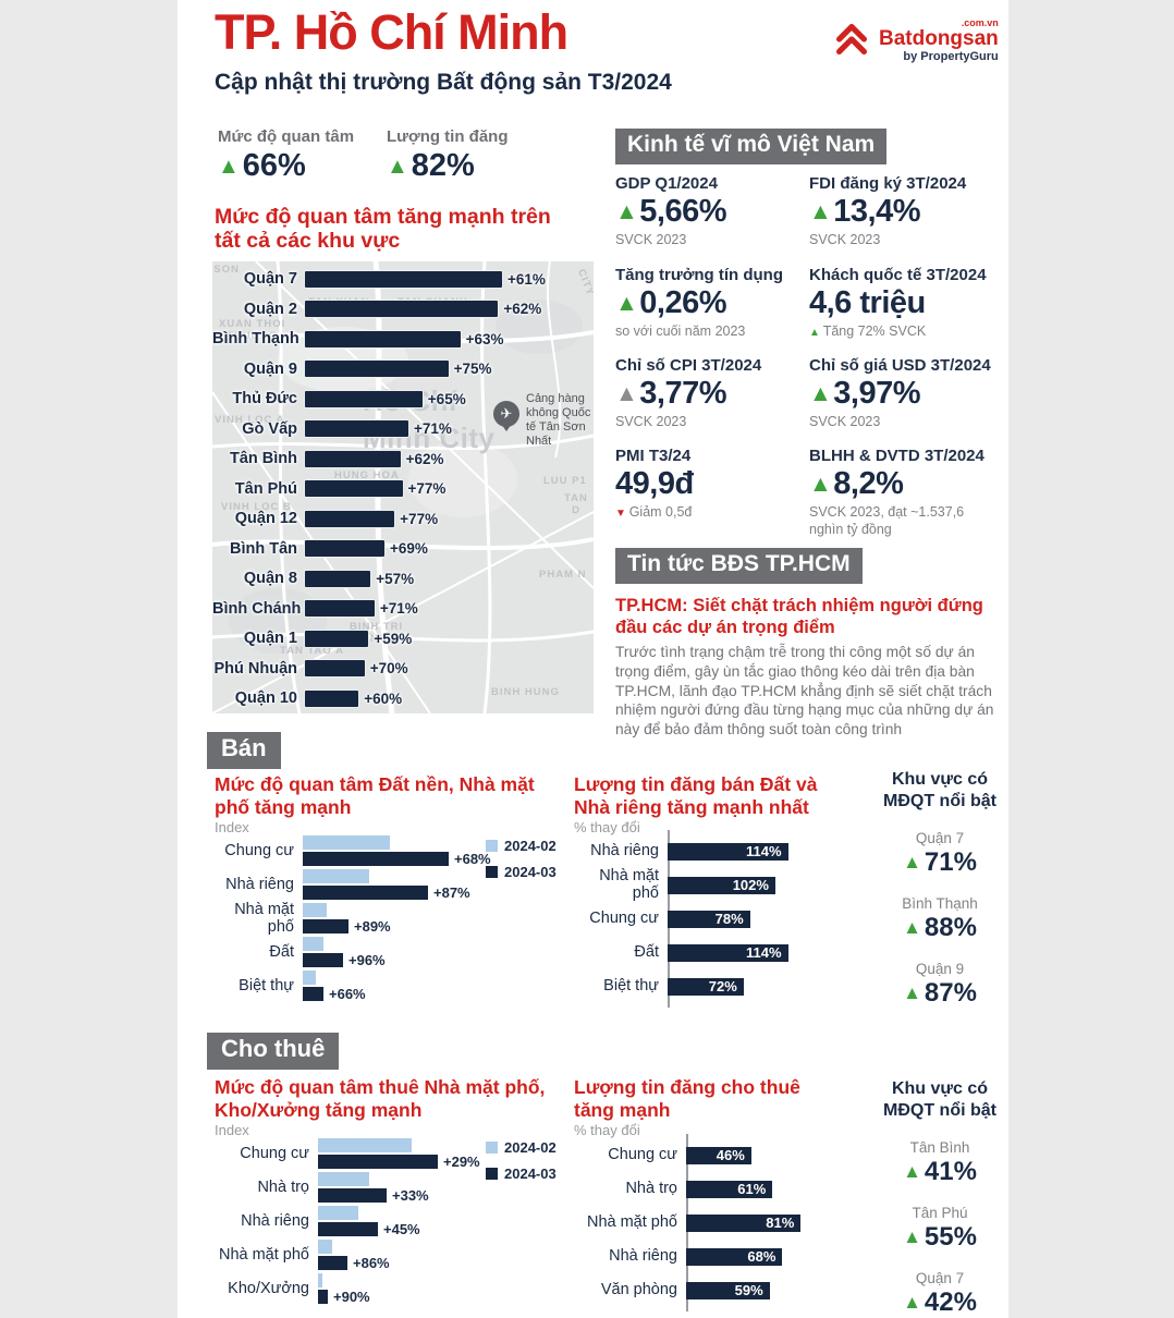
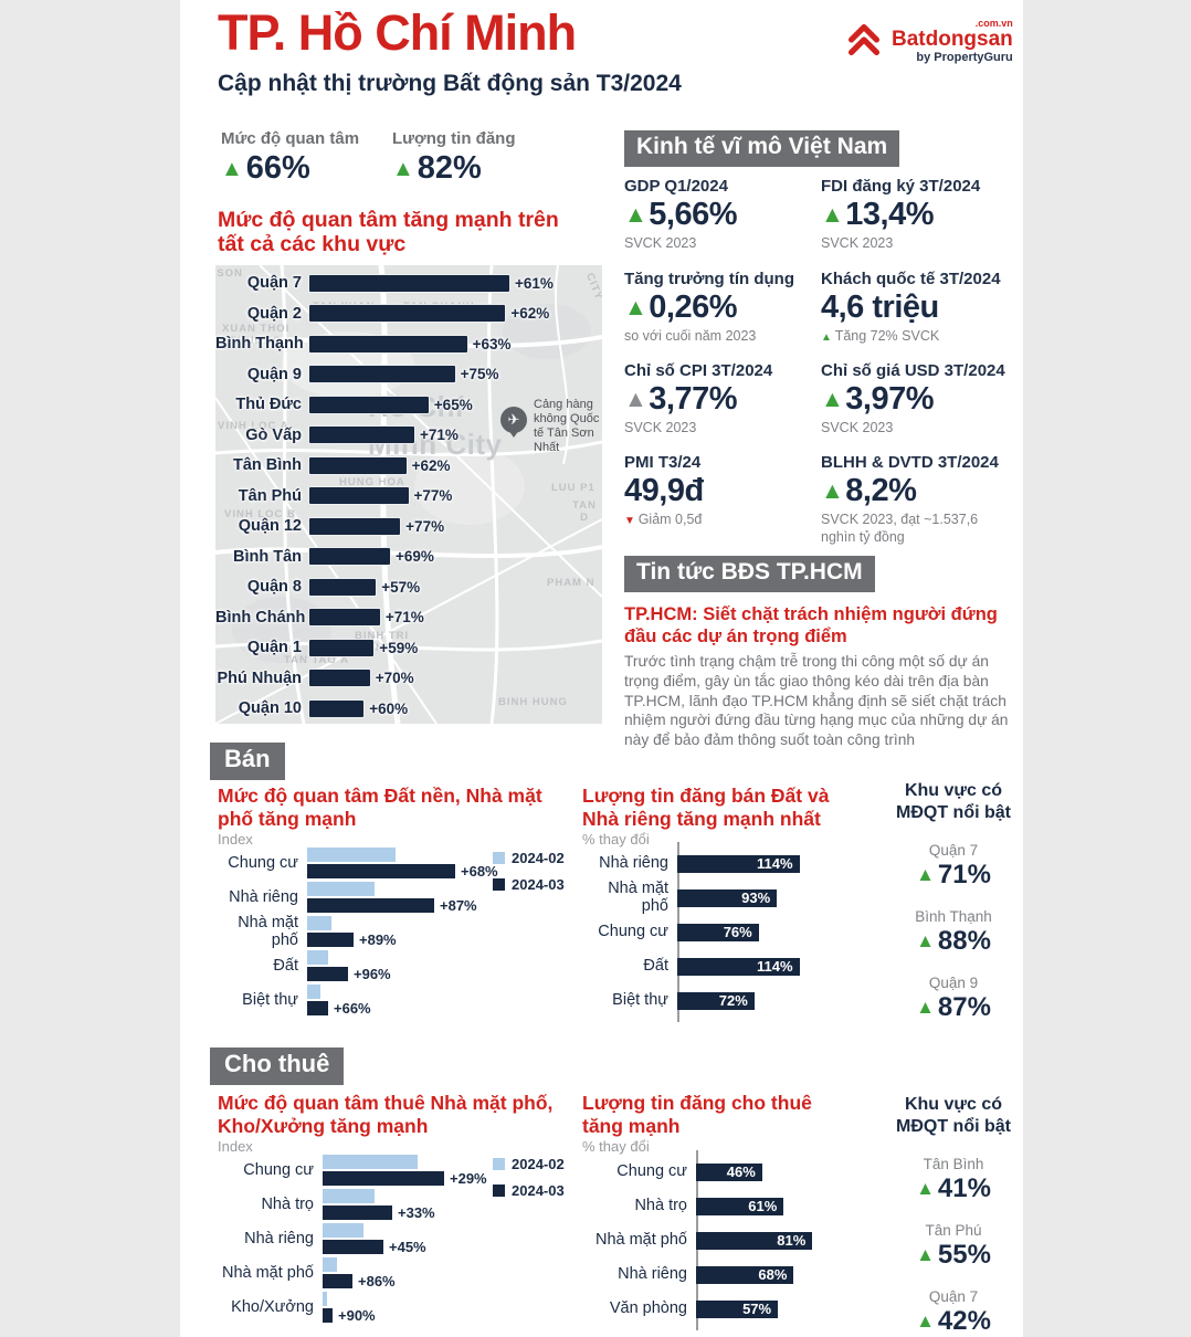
Lượng tin đăng bán Đất và Nhà riêng tăng mạnh nhất/Nhà mặt phố: 102% -> 93%
Lượng tin đăng bán Đất và Nhà riêng tăng mạnh nhất/Chung cư: 78% -> 76%
Lượng tin đăng cho thuê tăng mạnh/Văn phòng: 59% -> 57%
